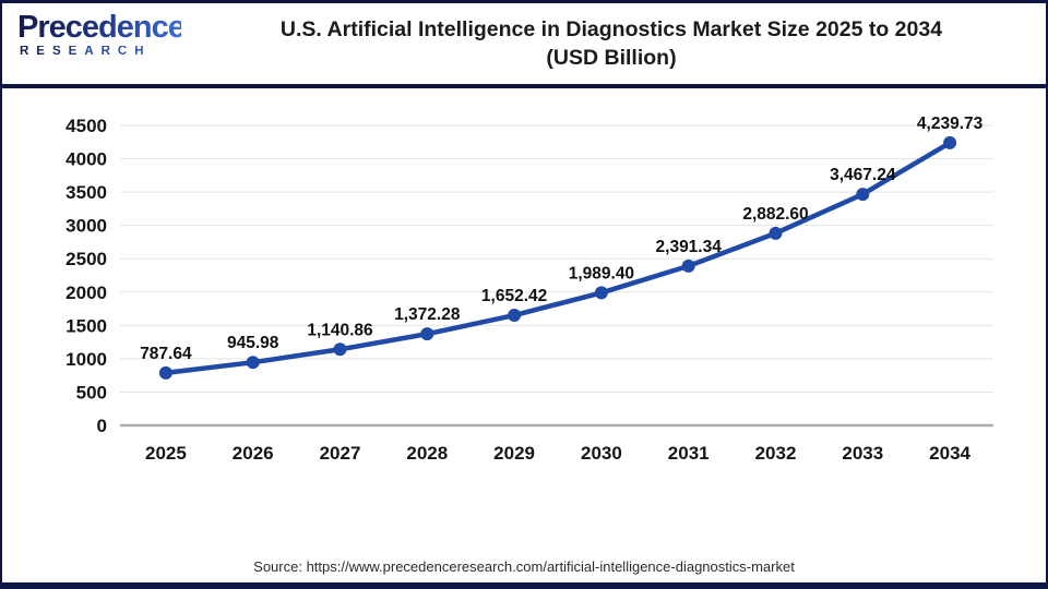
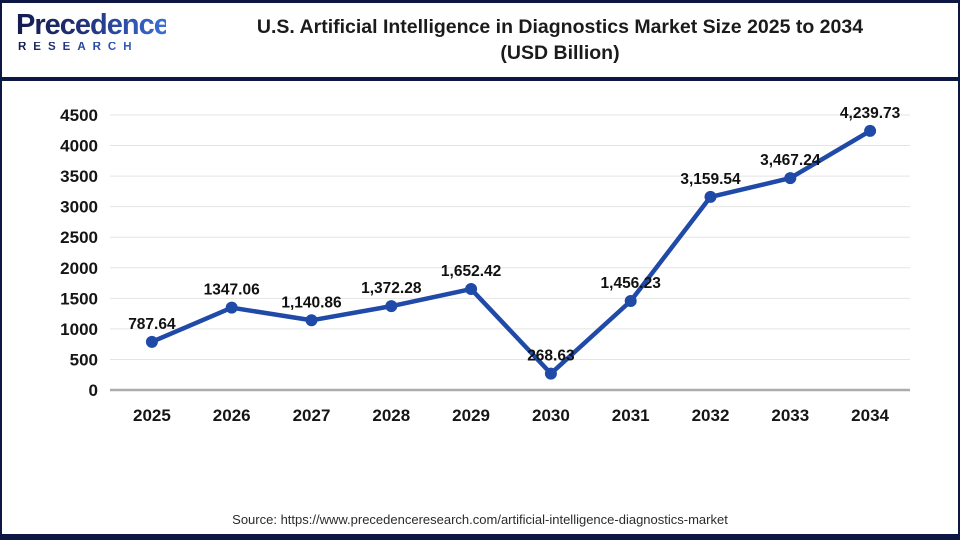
2026: 945.98 -> 1347.06
2030: 1,989.40 -> 268.63
2031: 2,391.34 -> 1,456.23
2032: 2,882.60 -> 3,159.54
